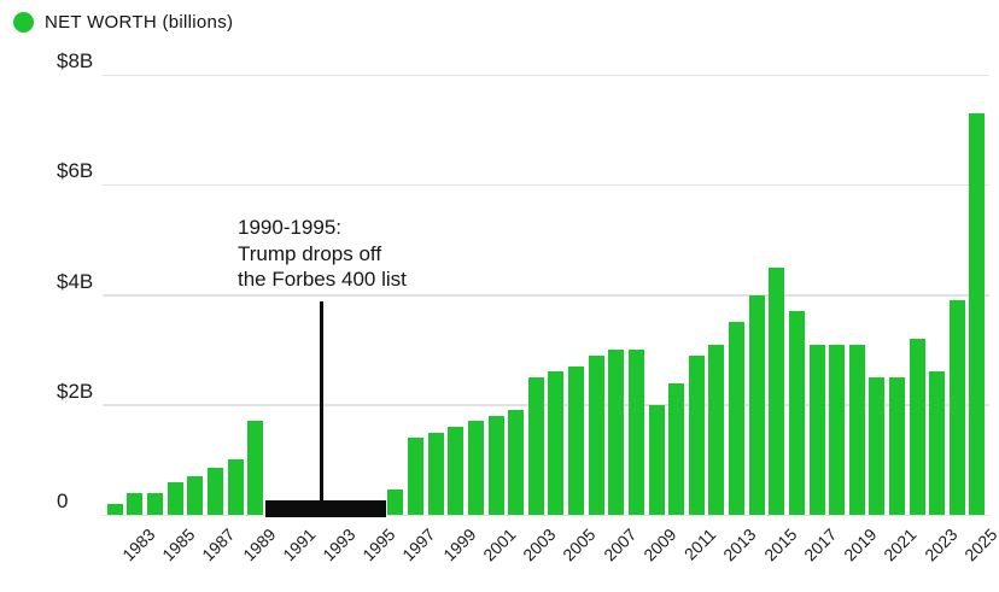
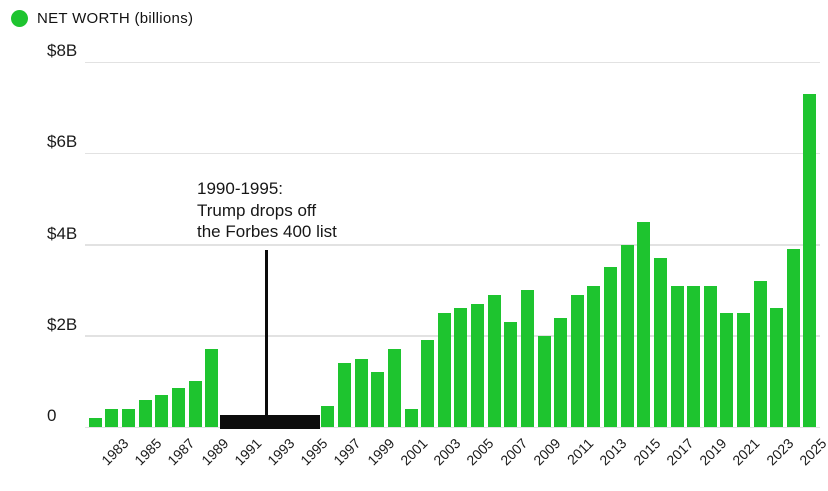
1999: $1.6B -> $1.2B
2001: $1.8B -> $0.4B
2007: $3.0B -> $2.3B
